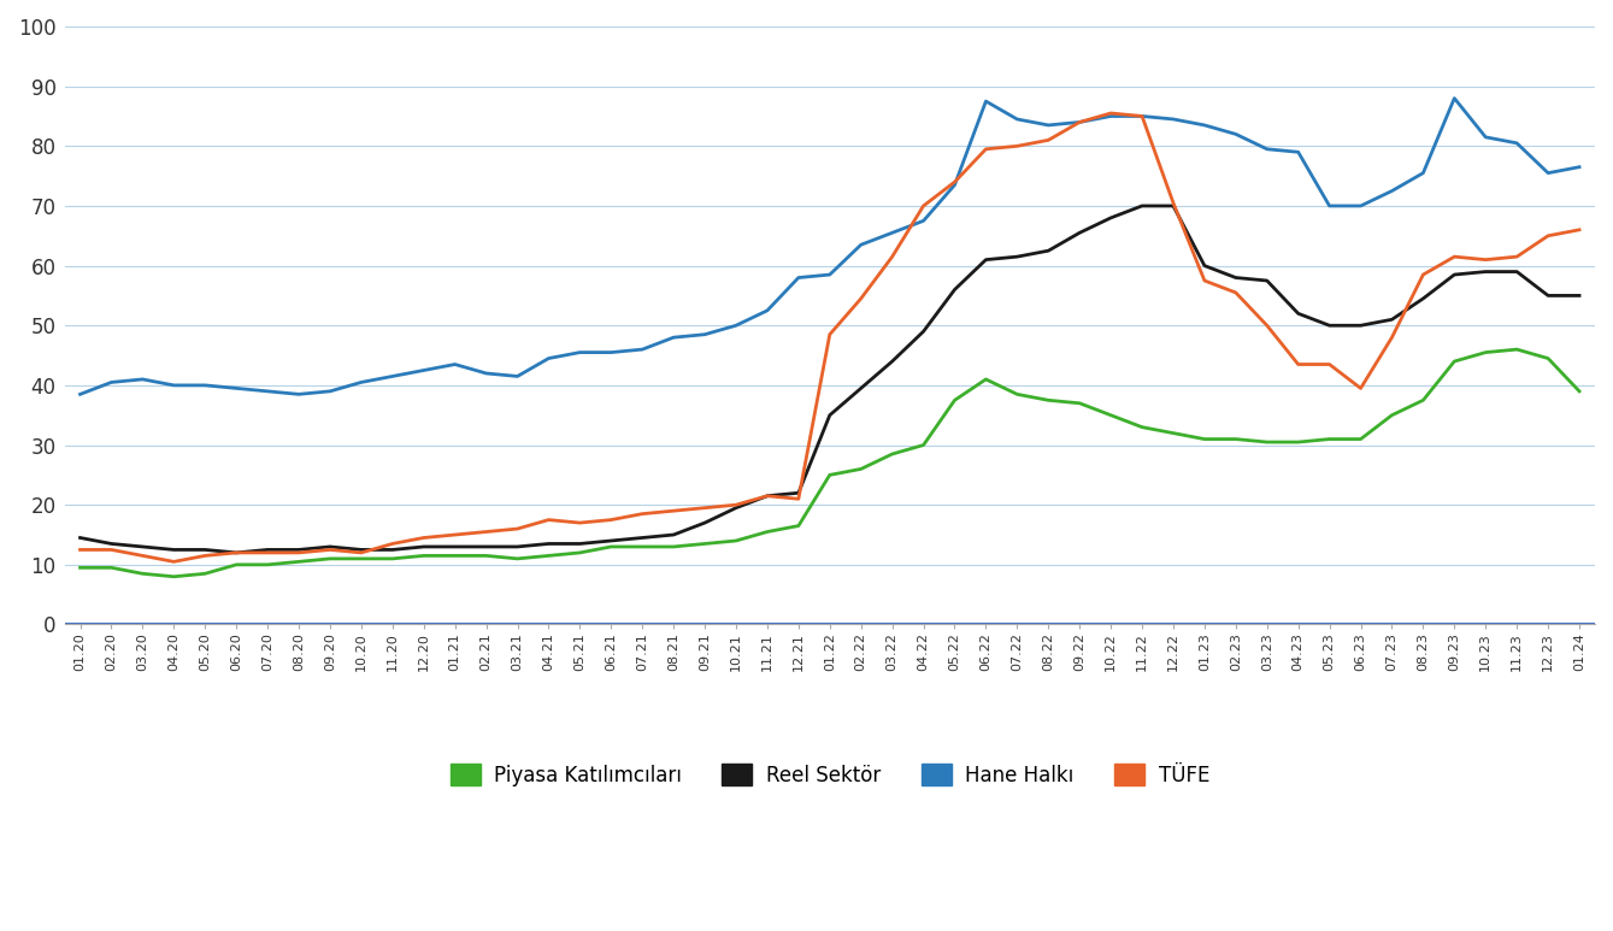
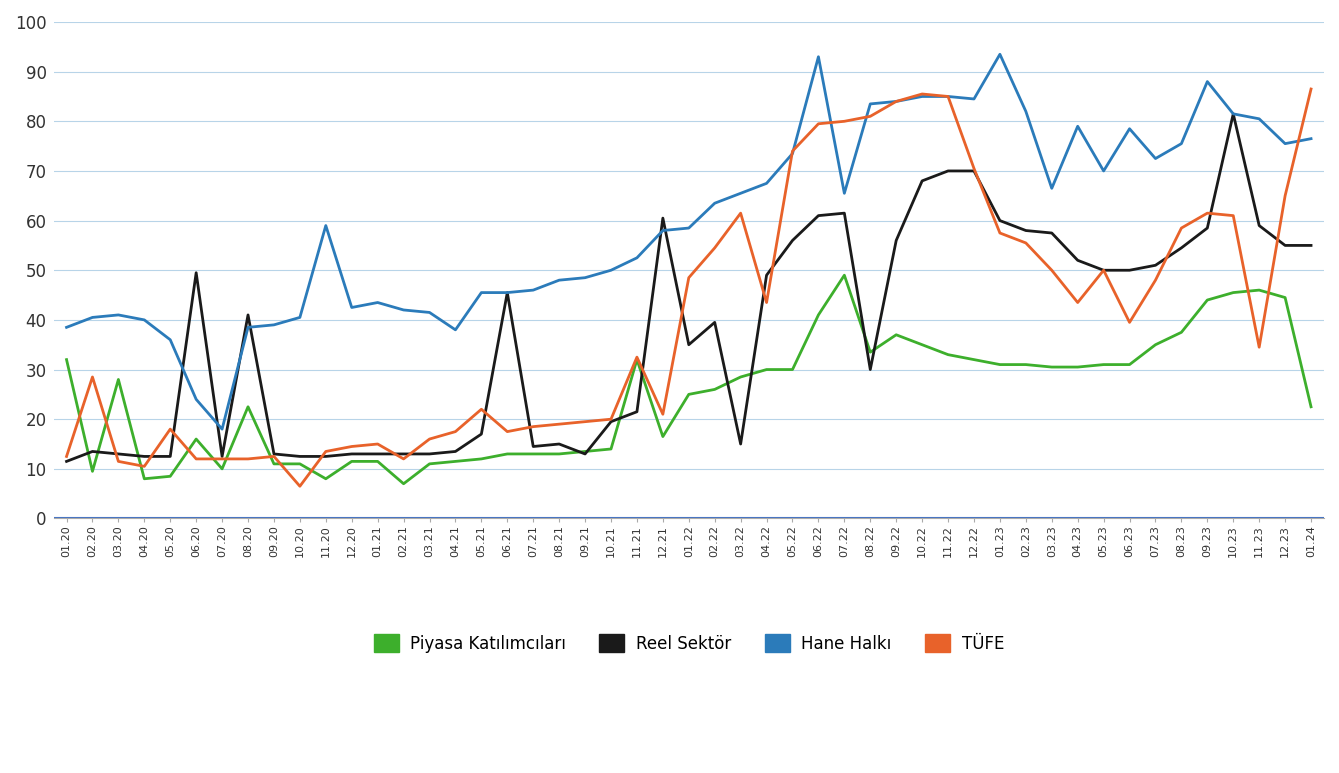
Piyasa Katılımcıları/01.20: 9.5 -> 32.0
Reel Sektör/01.20: 14.5 -> 11.5
TÜFE/02.20: 12.5 -> 28.5
Piyasa Katılımcıları/03.20: 8.5 -> 28.0
Hane Halkı/05.20: 40.0 -> 36.0
TÜFE/05.20: 11.5 -> 18.0
Piyasa Katılımcıları/06.20: 10.0 -> 16.0
Reel Sektör/06.20: 12.0 -> 49.5
Hane Halkı/06.20: 39.5 -> 24.0
Hane Halkı/07.20: 39.0 -> 18.0
Piyasa Katılımcıları/08.20: 10.5 -> 22.5
Reel Sektör/08.20: 12.5 -> 41.0
TÜFE/10.20: 12.0 -> 6.5
Piyasa Katılımcıları/11.20: 11.0 -> 8.0
Hane Halkı/11.20: 41.5 -> 59.0
Piyasa Katılımcıları/02.21: 11.5 -> 7.0
TÜFE/02.21: 15.5 -> 12.0
Hane Halkı/04.21: 44.5 -> 38.0
Reel Sektör/05.21: 13.5 -> 17.0
TÜFE/05.21: 17.0 -> 22.0
Reel Sektör/06.21: 14.0 -> 45.5
Reel Sektör/09.21: 17.0 -> 13.0
Piyasa Katılımcıları/11.21: 15.5 -> 32.0
TÜFE/11.21: 21.5 -> 32.5
Reel Sektör/12.21: 22.0 -> 60.5
Reel Sektör/03.22: 44.0 -> 15.0
TÜFE/04.22: 70.0 -> 43.5
Piyasa Katılımcıları/05.22: 37.5 -> 30.0
Hane Halkı/06.22: 87.5 -> 93.0
Piyasa Katılımcıları/07.22: 38.5 -> 49.0
Hane Halkı/07.22: 84.5 -> 65.5
Piyasa Katılımcıları/08.22: 37.5 -> 33.5
Reel Sektör/08.22: 62.5 -> 30.0
Reel Sektör/09.22: 65.5 -> 56.0
Hane Halkı/01.23: 83.5 -> 93.5
Hane Halkı/03.23: 79.5 -> 66.5
TÜFE/05.23: 43.5 -> 50.0
Hane Halkı/06.23: 70.0 -> 78.5
Reel Sektör/10.23: 59.0 -> 81.5
TÜFE/11.23: 61.5 -> 34.5
Piyasa Katılımcıları/01.24: 39.0 -> 22.5
TÜFE/01.24: 66.0 -> 86.5
